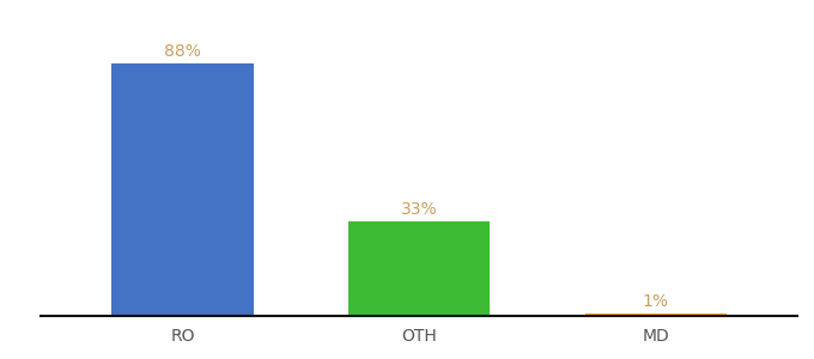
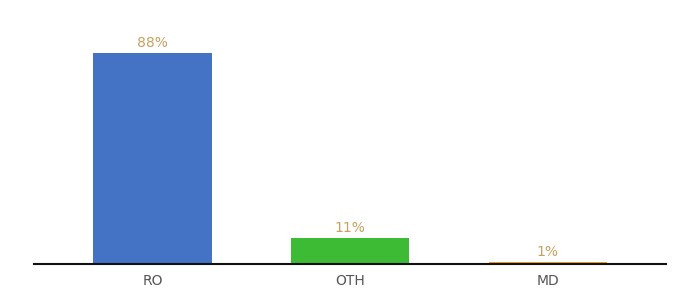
OTH: 33% -> 11%
